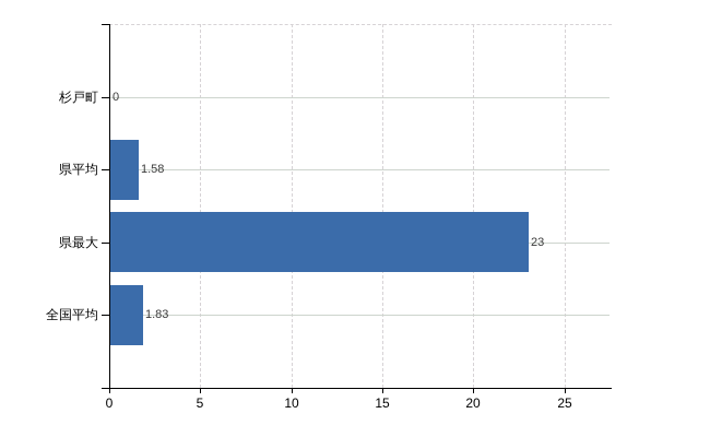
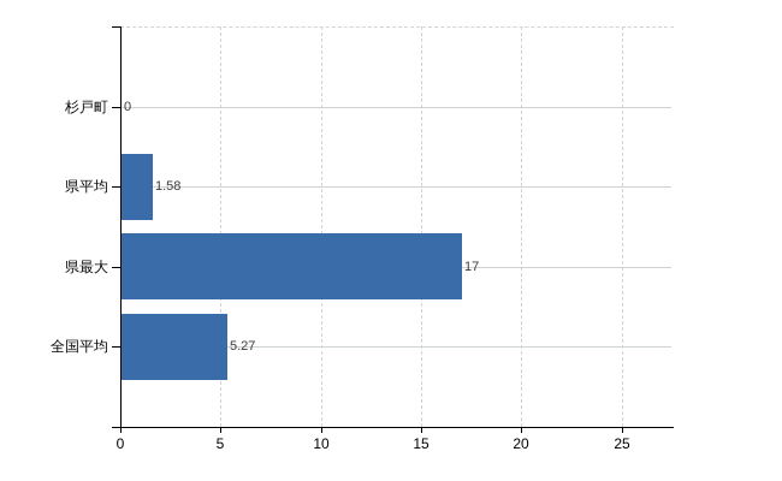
県最大: 23 -> 17
全国平均: 1.83 -> 5.27
